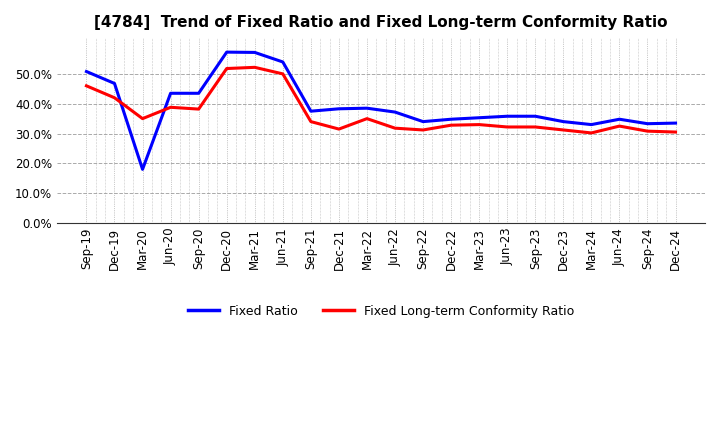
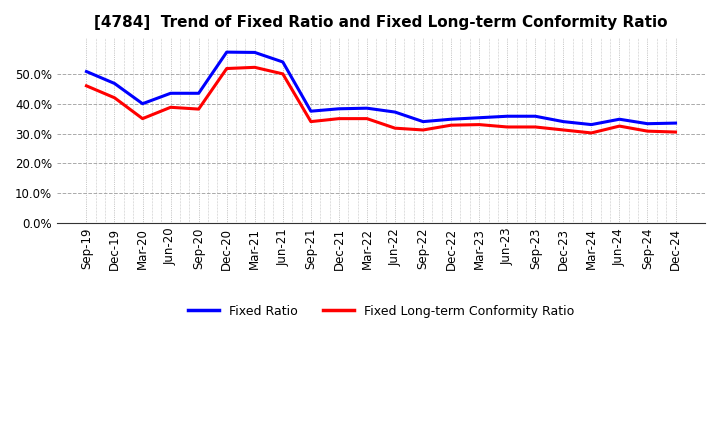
Fixed Ratio/Mar-20: 18.0% -> 40.0%
Fixed Long-term Conformity Ratio/Dec-21: 31.5% -> 35.0%
